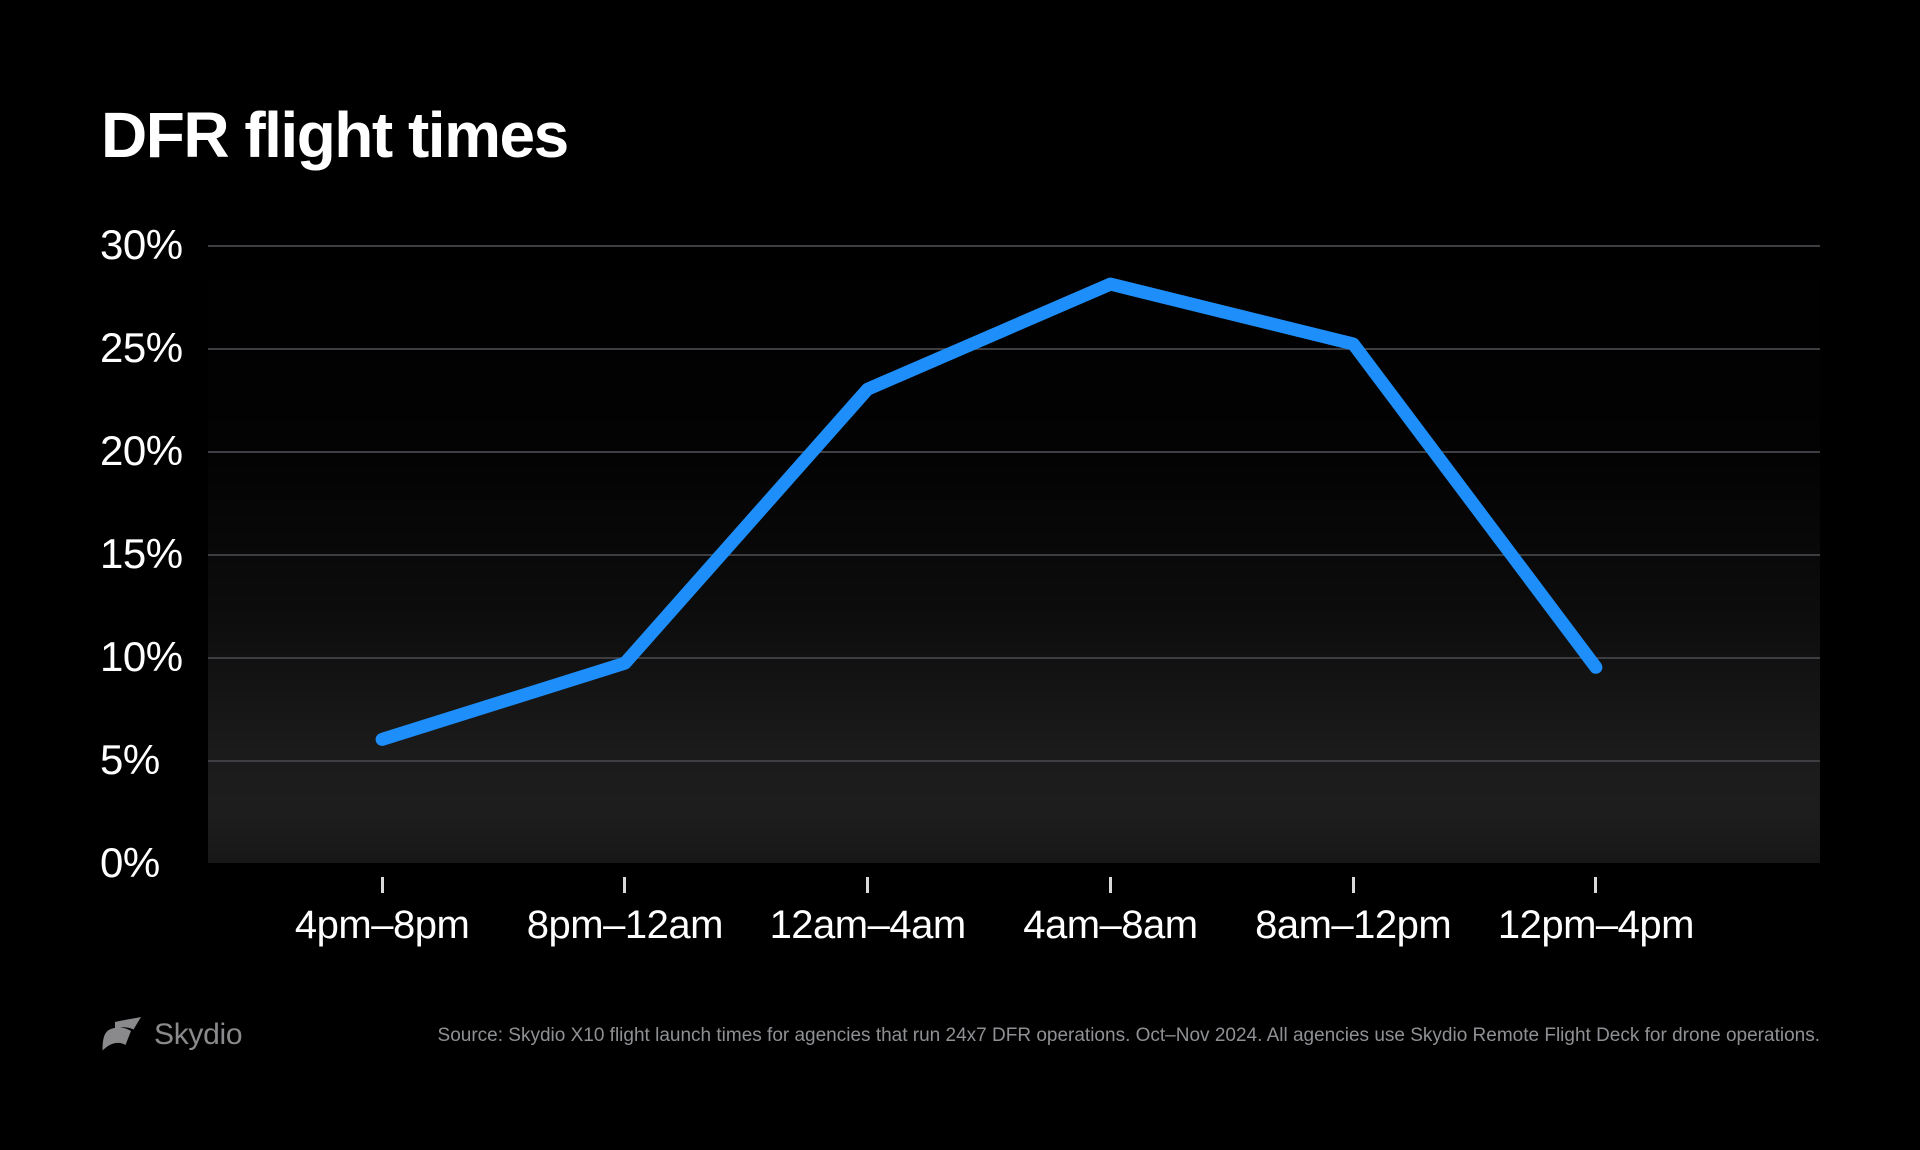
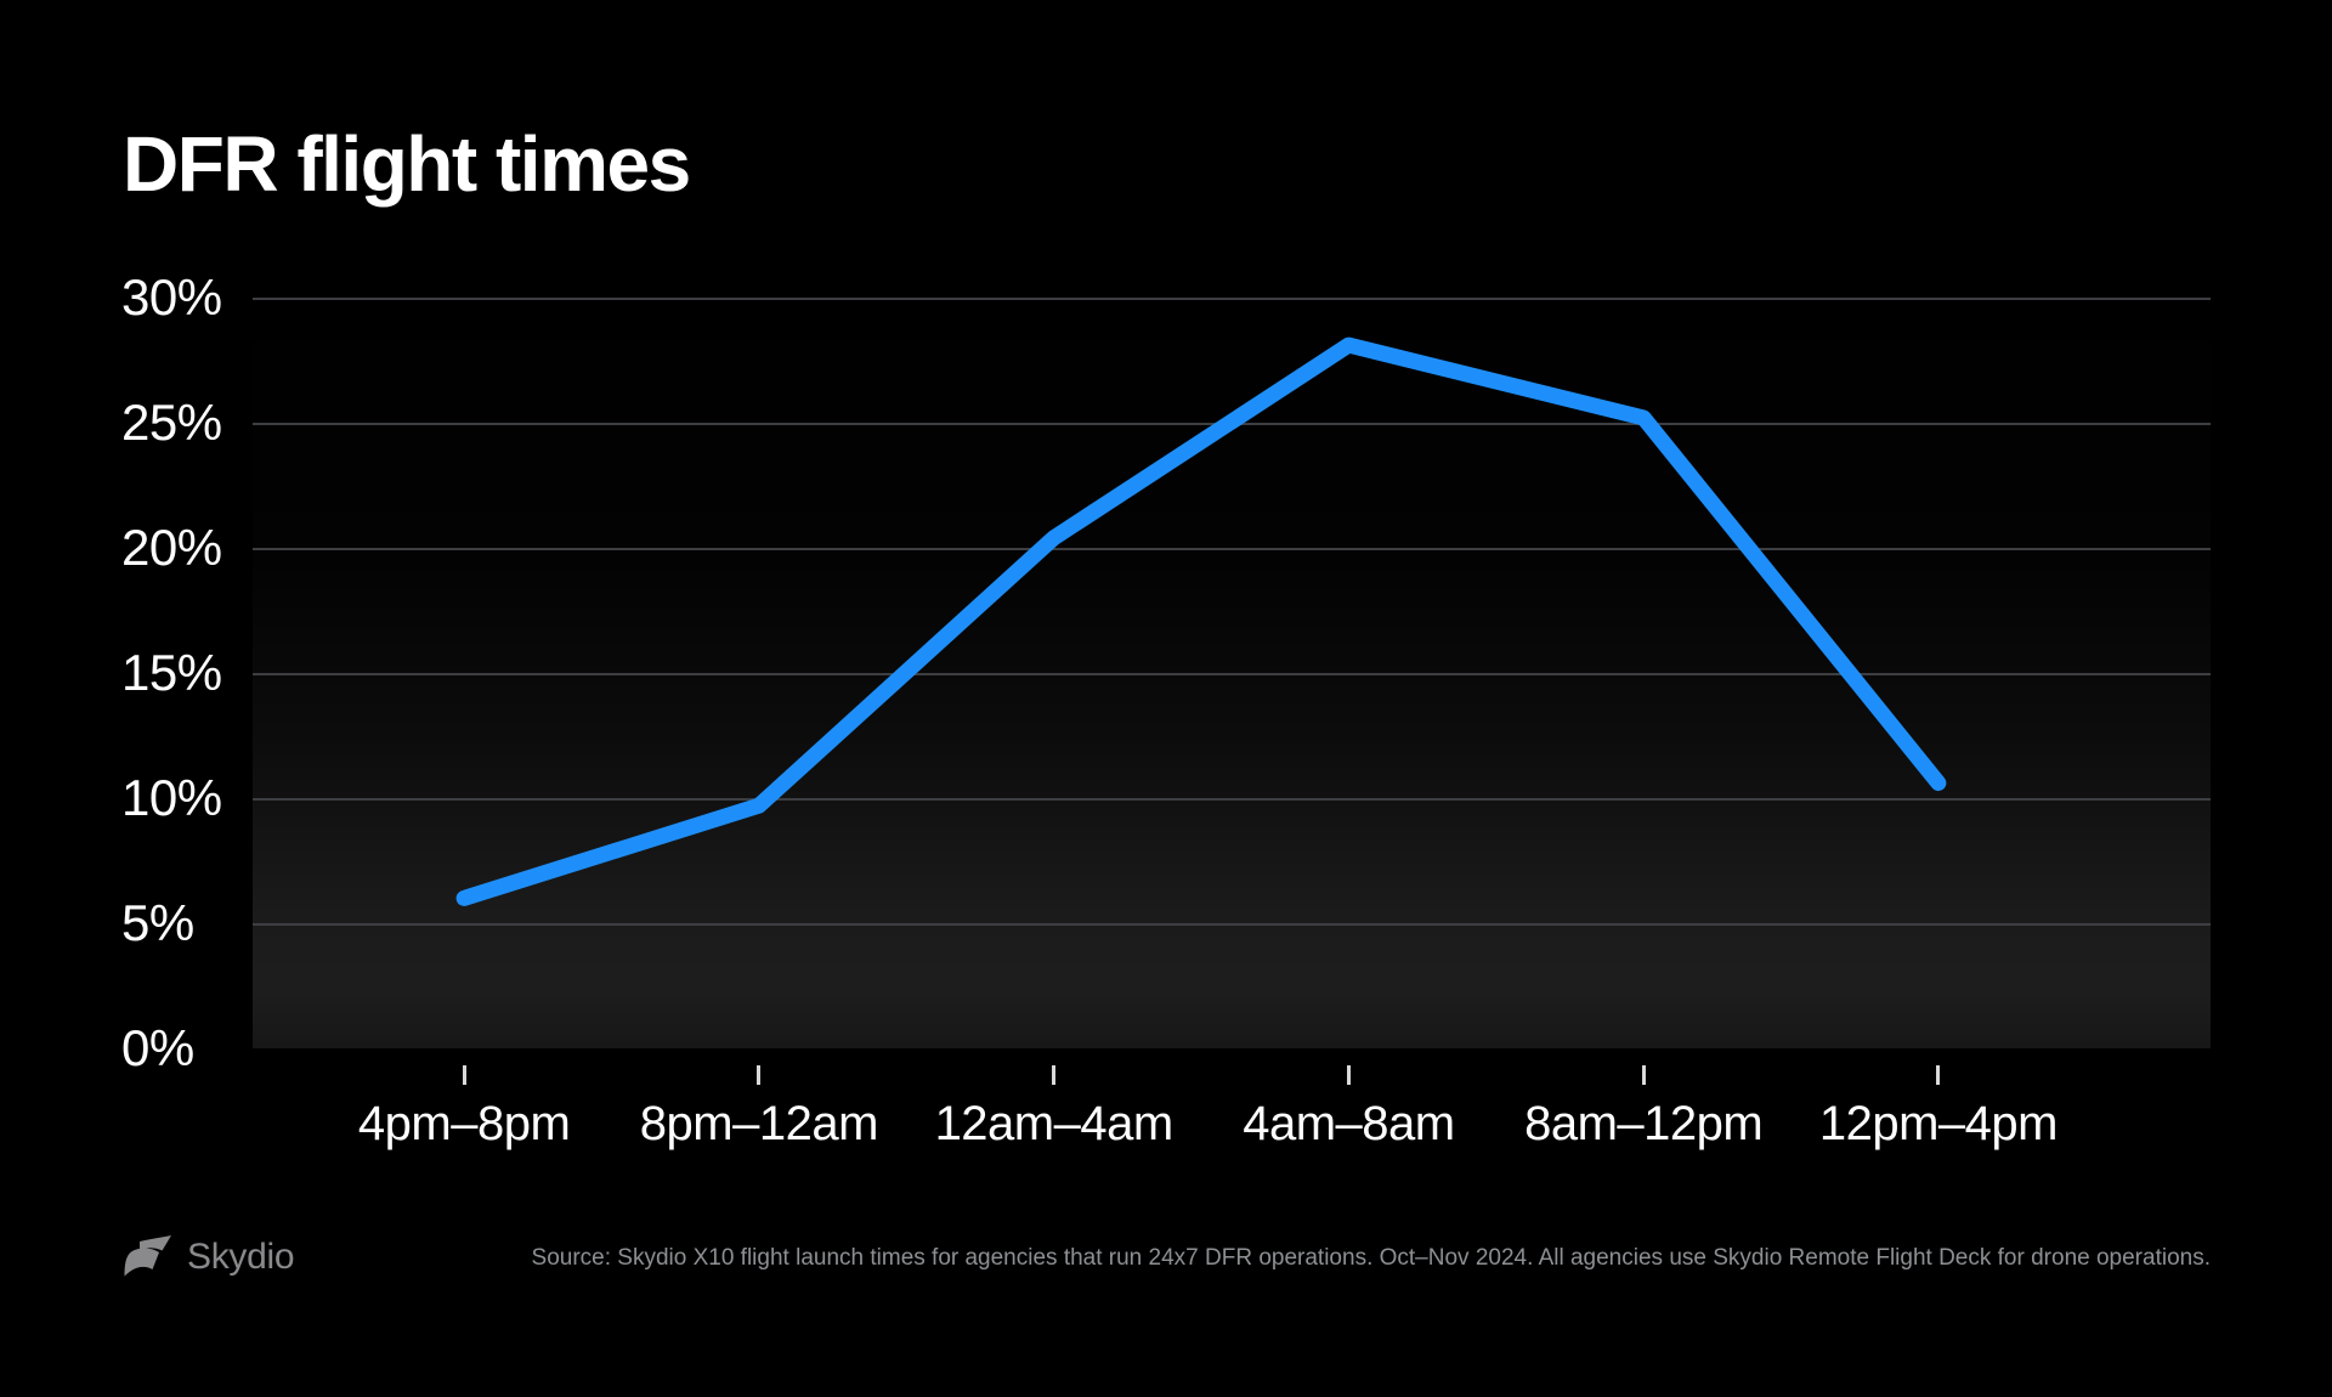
12am–4am: 23.0% -> 20.4%
12pm–4pm: 9.5% -> 10.6%
